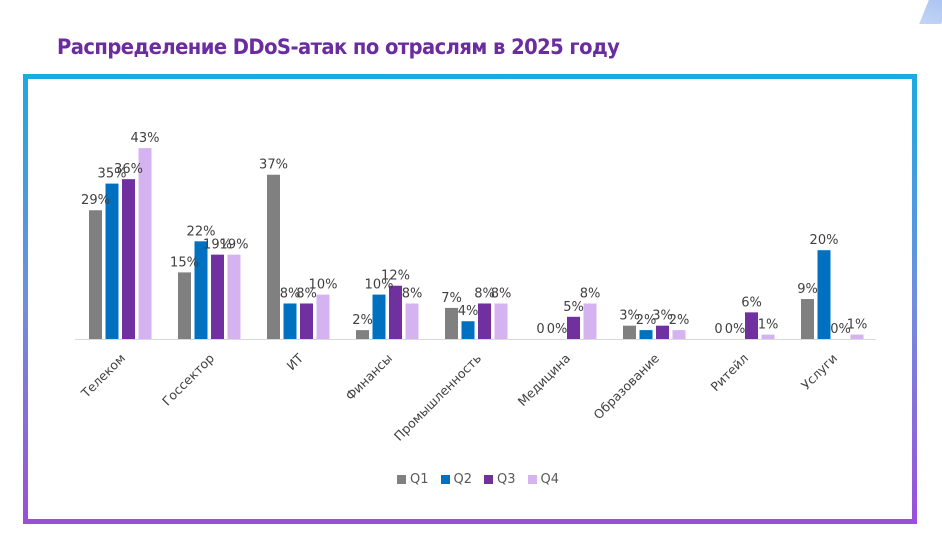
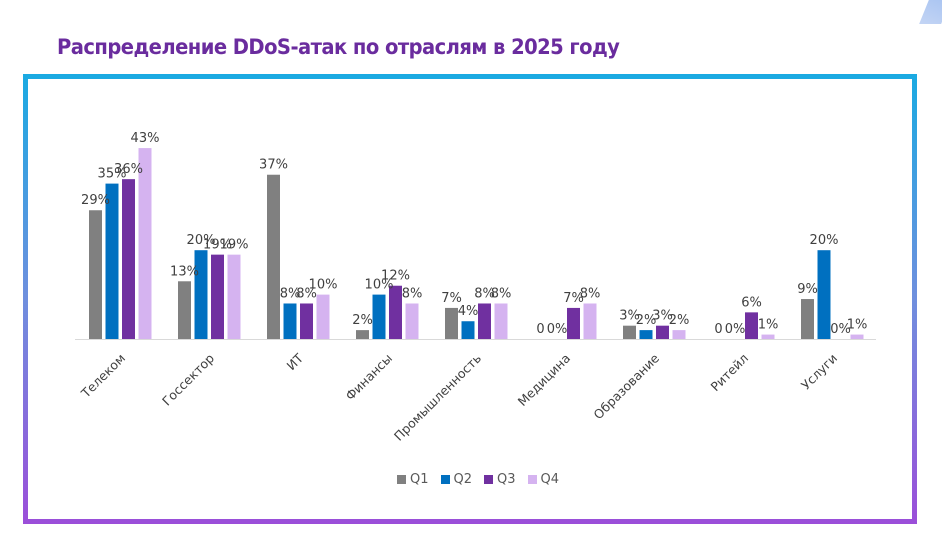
Q1/Госсектор: 15% -> 13%
Q2/Госсектор: 22% -> 20%
Q3/Медицина: 5% -> 7%
